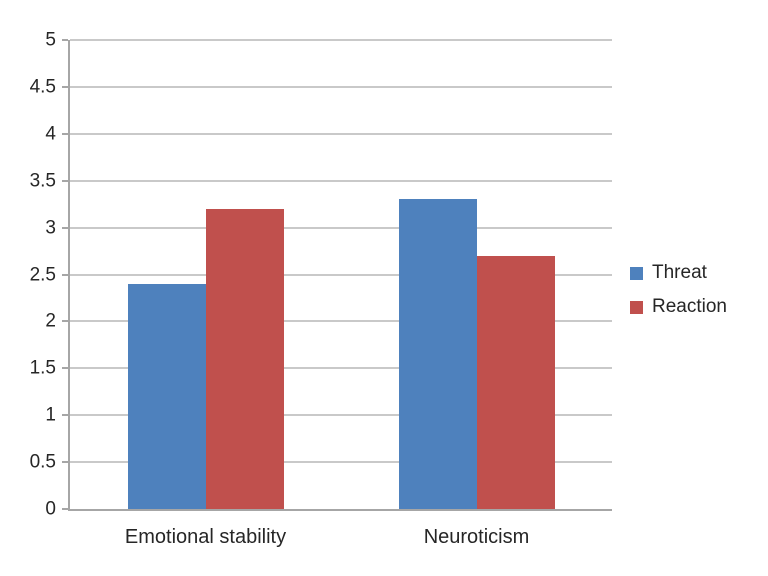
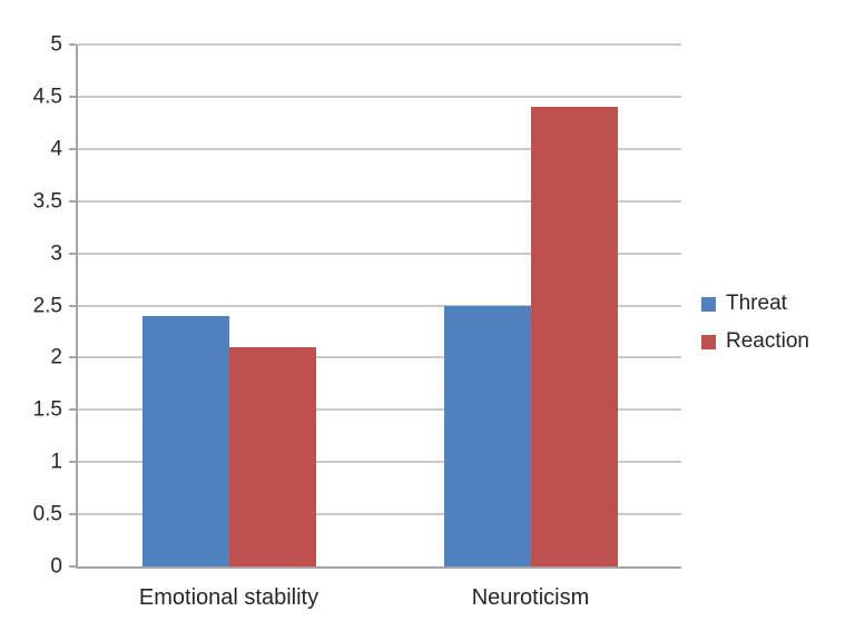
Reaction/Emotional stability: 3.2 -> 2.1
Threat/Neuroticism: 3.3 -> 2.5
Reaction/Neuroticism: 2.7 -> 4.4
